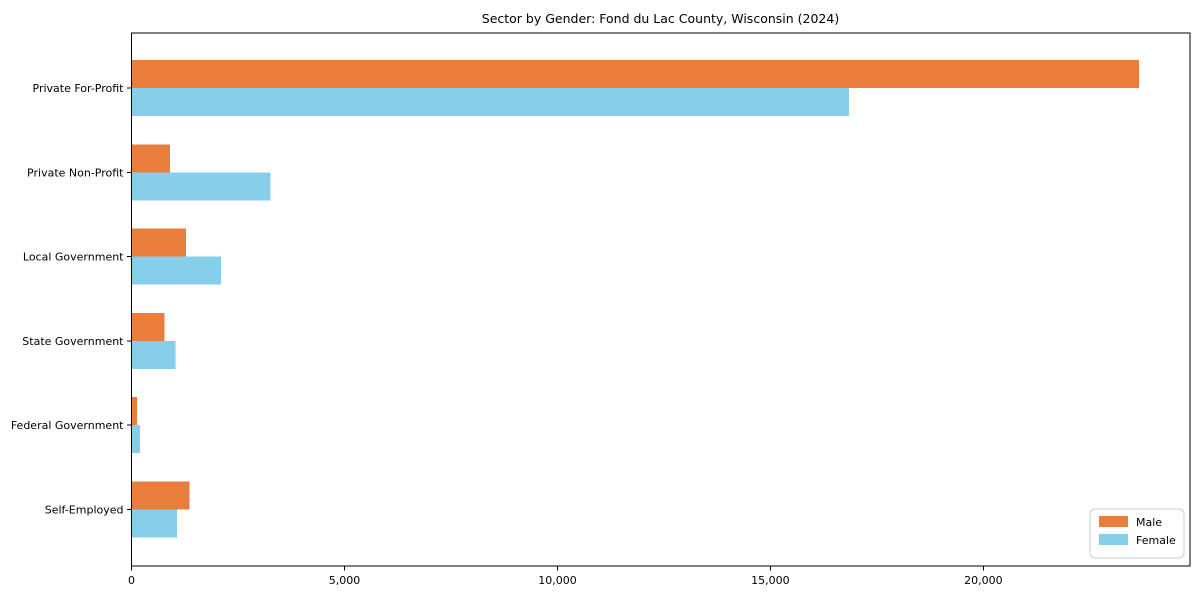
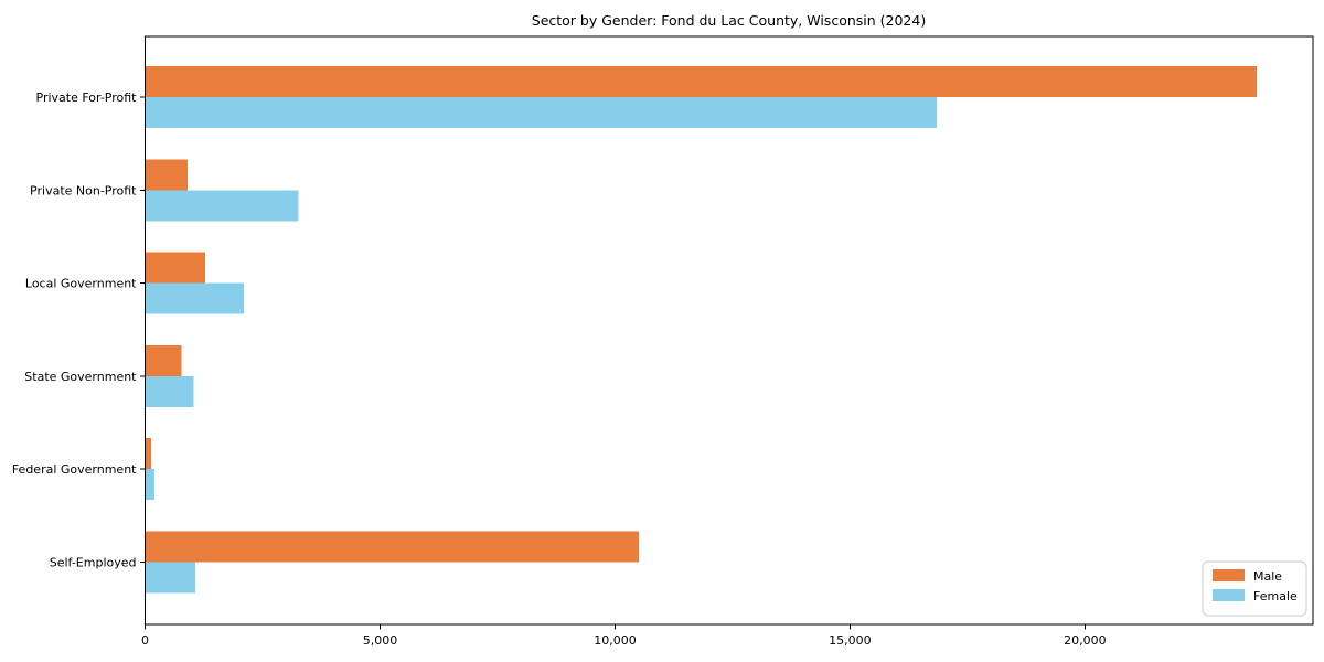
Male/Self-Employed: 1400 -> 10500
